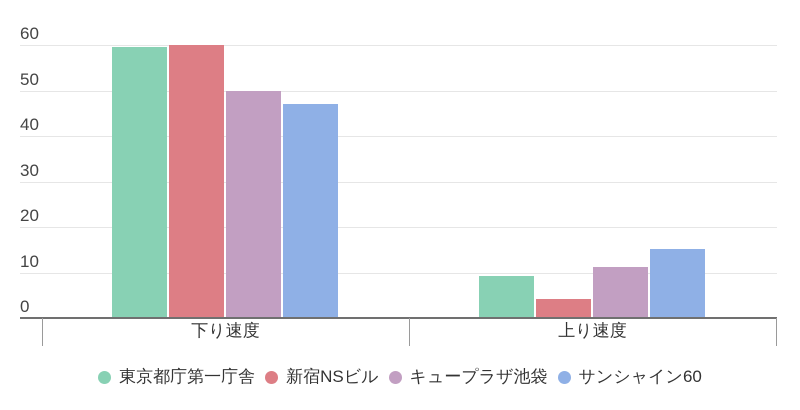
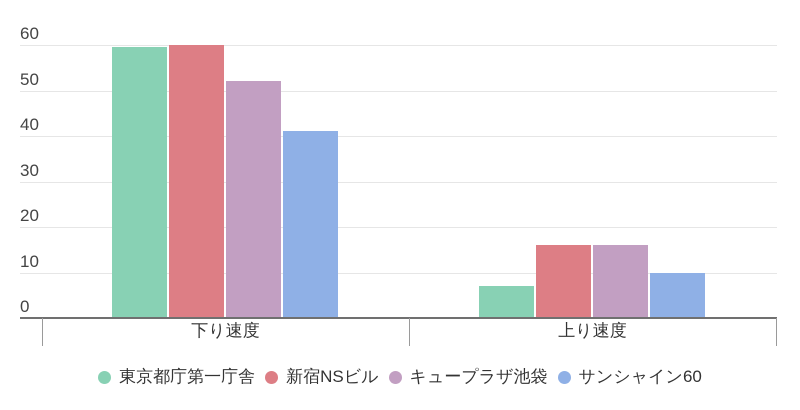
キュープラザ池袋/下り速度: 50 -> 52
サンシャイン60/下り速度: 47 -> 41
東京都庁第一庁舎/上り速度: 9 -> 7
新宿NSビル/上り速度: 4 -> 16
キュープラザ池袋/上り速度: 11 -> 16
サンシャイン60/上り速度: 15 -> 10
